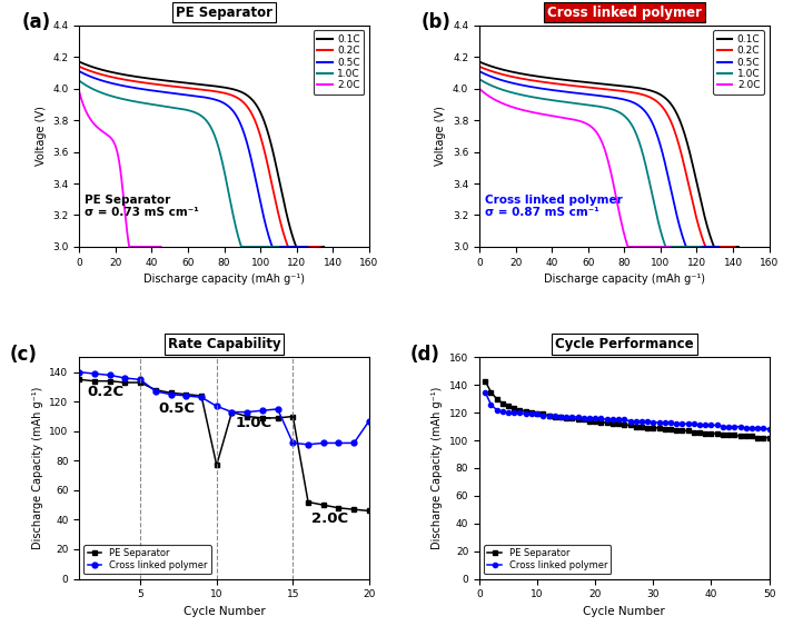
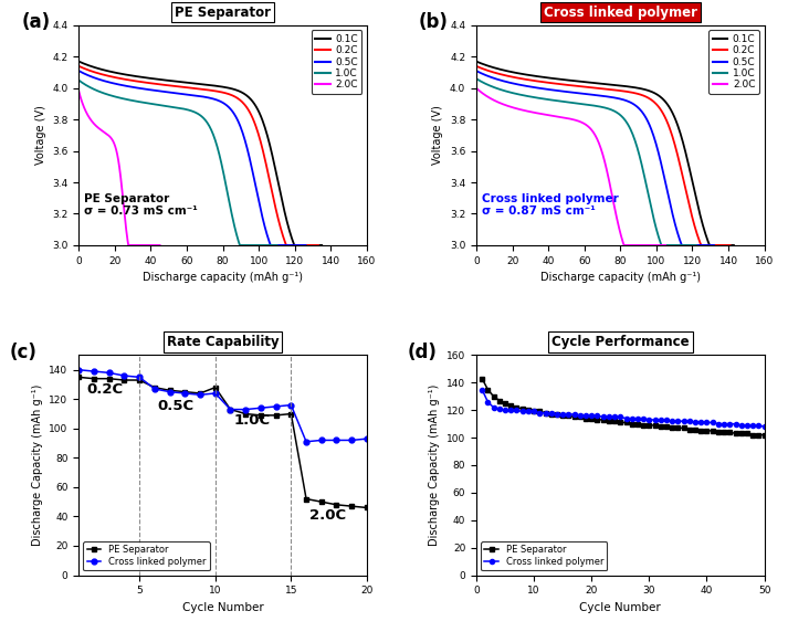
Rate Capability/PE Separator/10: 77 -> 128
Rate Capability/Cross linked polymer/10: 117 -> 124
Rate Capability/Cross linked polymer/15: 92 -> 116
Rate Capability/Cross linked polymer/20: 107 -> 93
